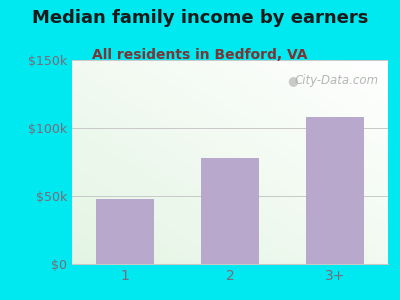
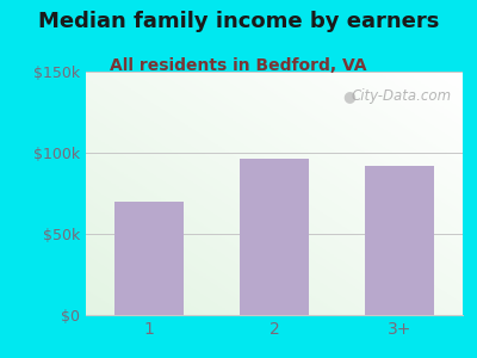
1: $48k -> $70k
2: $78k -> $96k
3+: $108k -> $92k
